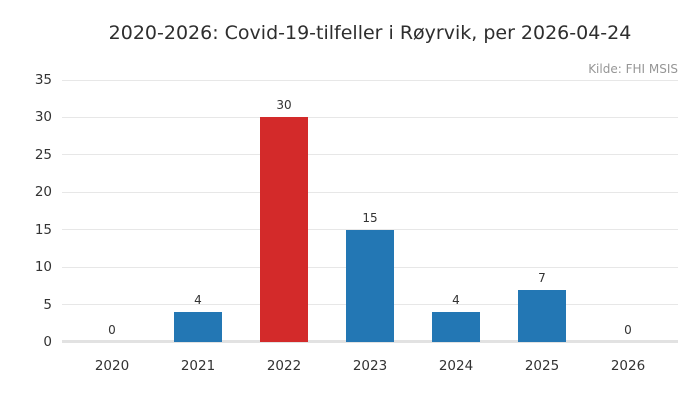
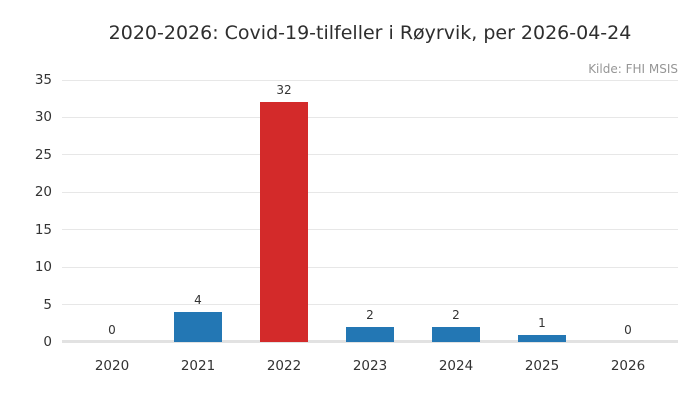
2022: 30 -> 32
2023: 15 -> 2
2024: 4 -> 2
2025: 7 -> 1
